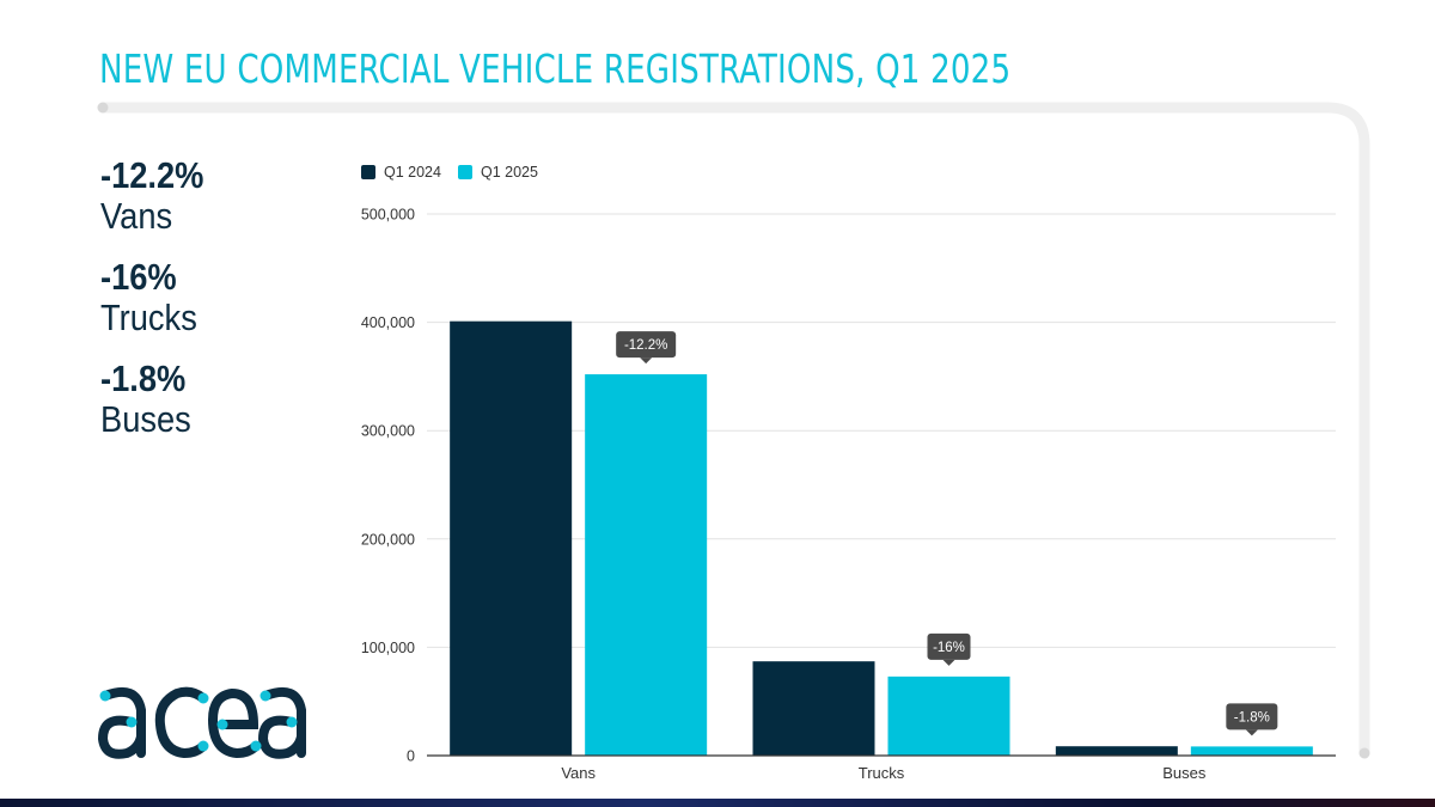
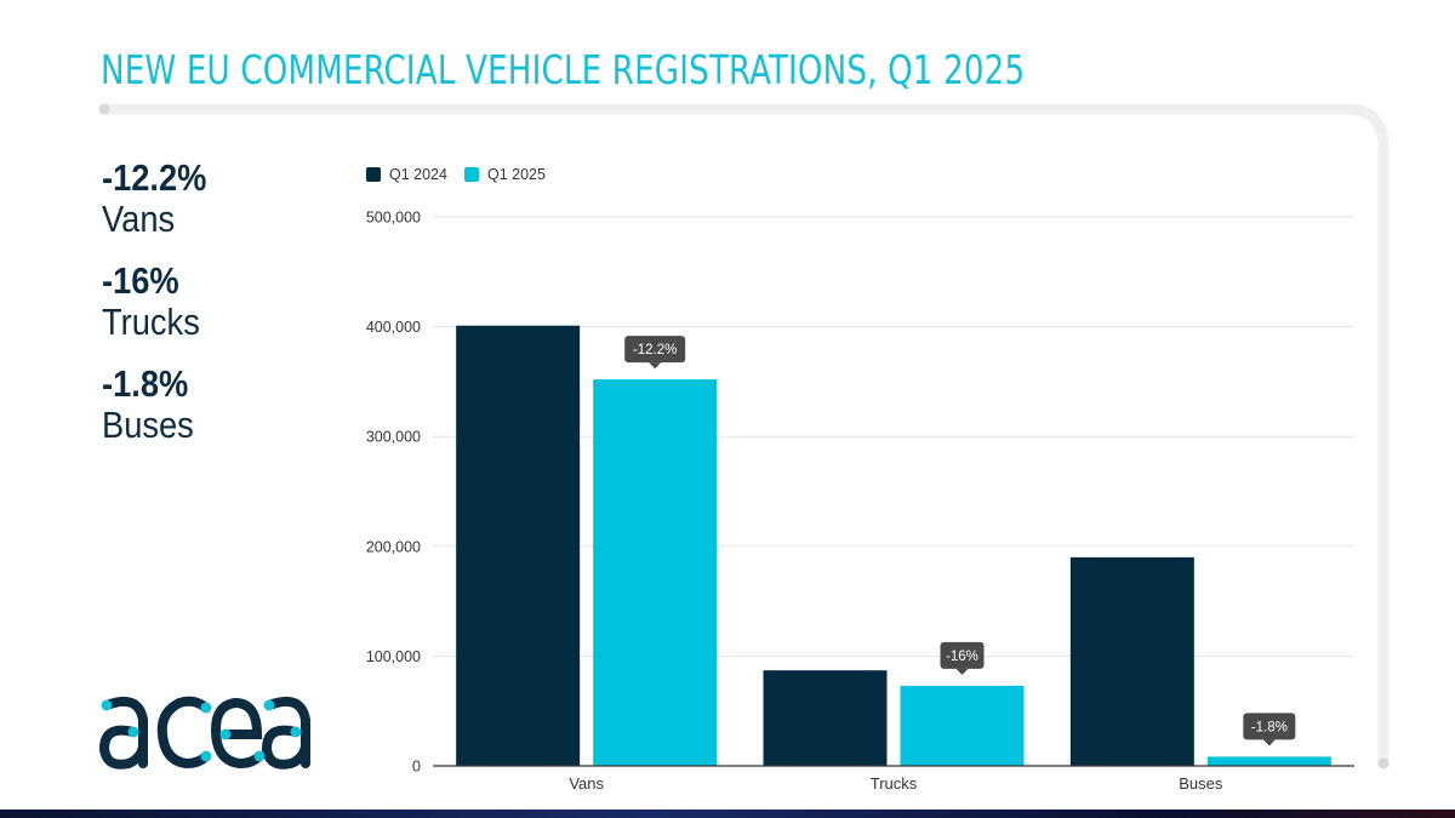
Q1 2024/Buses: 10000 -> 190000
